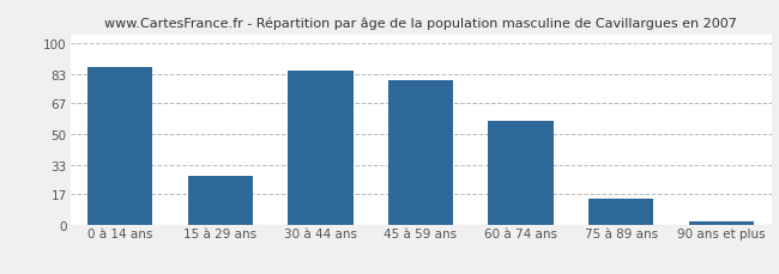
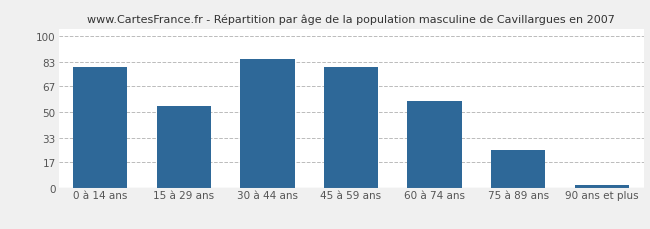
0 à 14 ans: 87 -> 80
15 à 29 ans: 27 -> 54
75 à 89 ans: 14 -> 25
